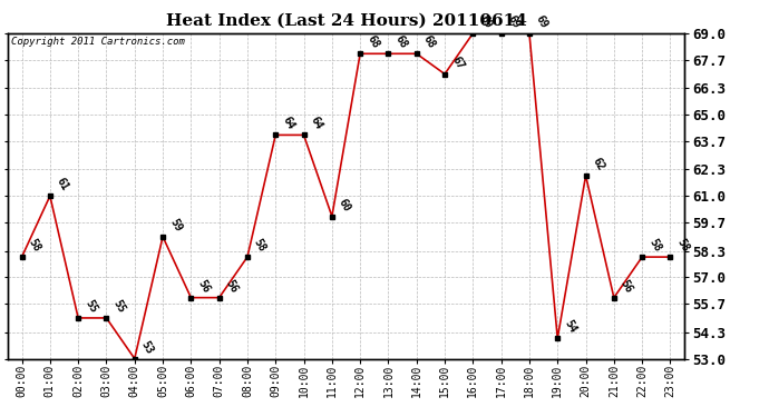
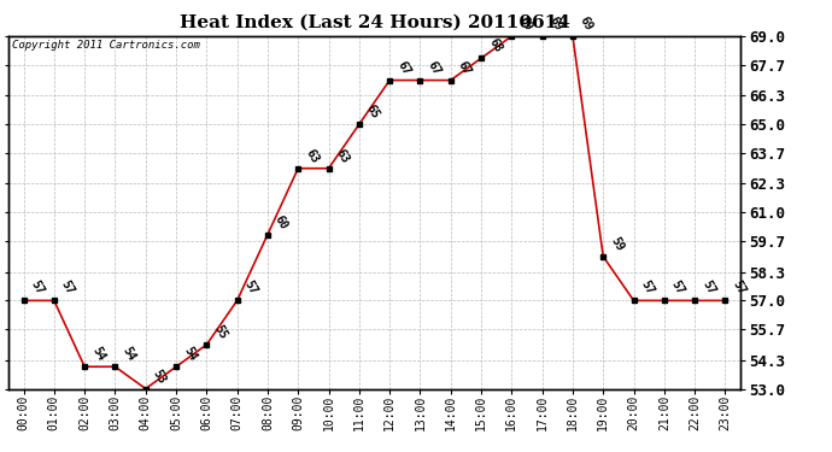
00:00: 58 -> 57
01:00: 61 -> 57
02:00: 55 -> 54
03:00: 55 -> 54
05:00: 59 -> 54
06:00: 56 -> 55
07:00: 56 -> 57
08:00: 58 -> 60
09:00: 64 -> 63
10:00: 64 -> 63
11:00: 60 -> 65
12:00: 68 -> 67
13:00: 68 -> 67
14:00: 68 -> 67
15:00: 67 -> 68
19:00: 54 -> 59
20:00: 62 -> 57
21:00: 56 -> 57
22:00: 58 -> 57
23:00: 58 -> 57
